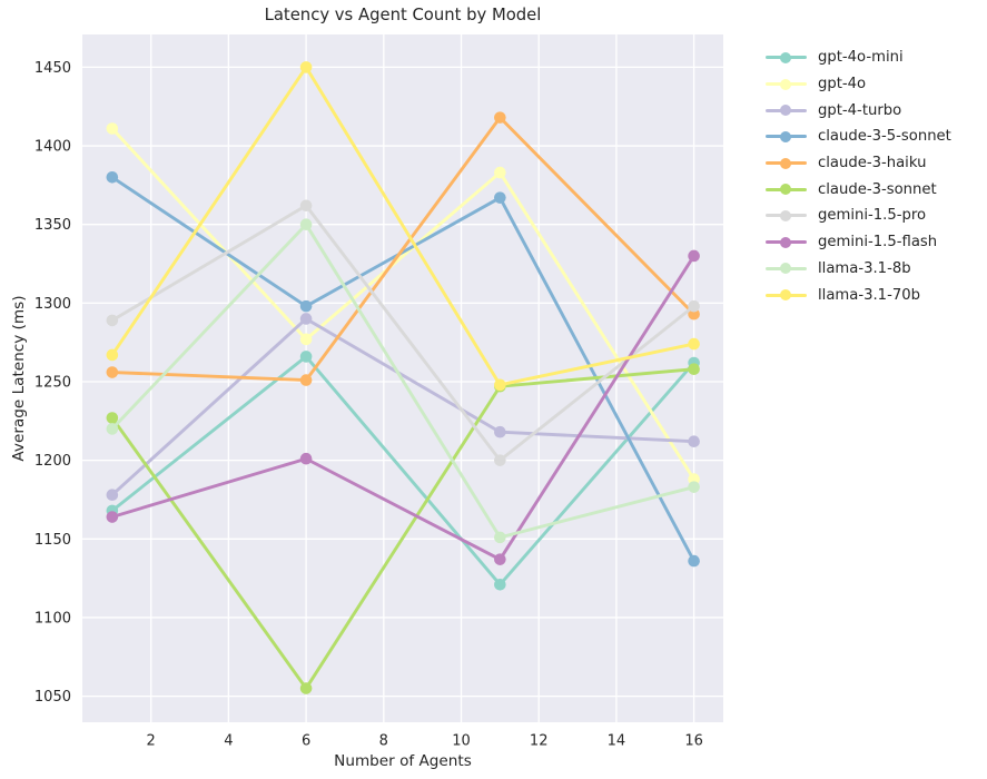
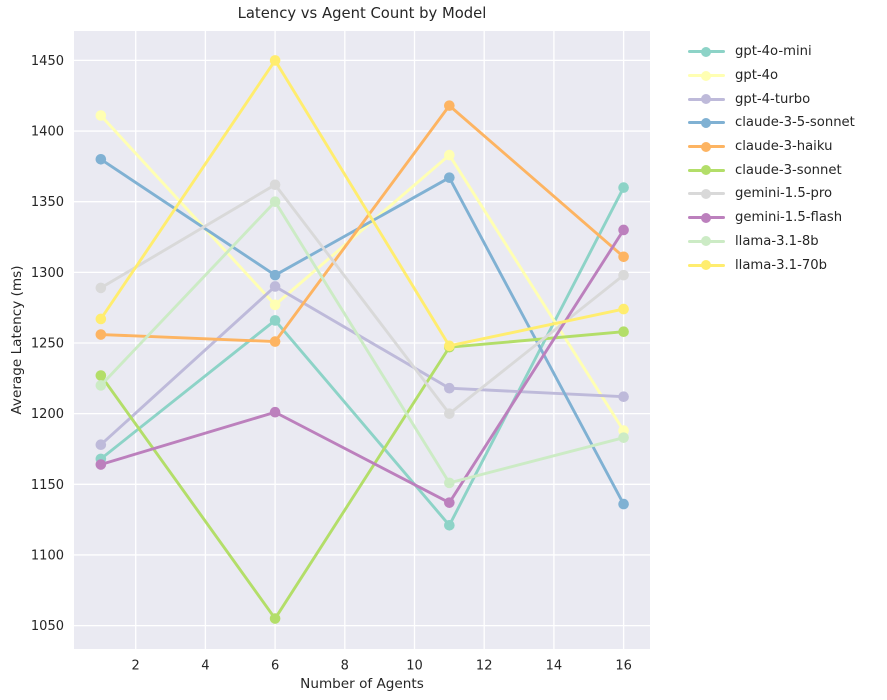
gpt-4o-mini/16: 1262 -> 1360
claude-3-haiku/16: 1293 -> 1311
